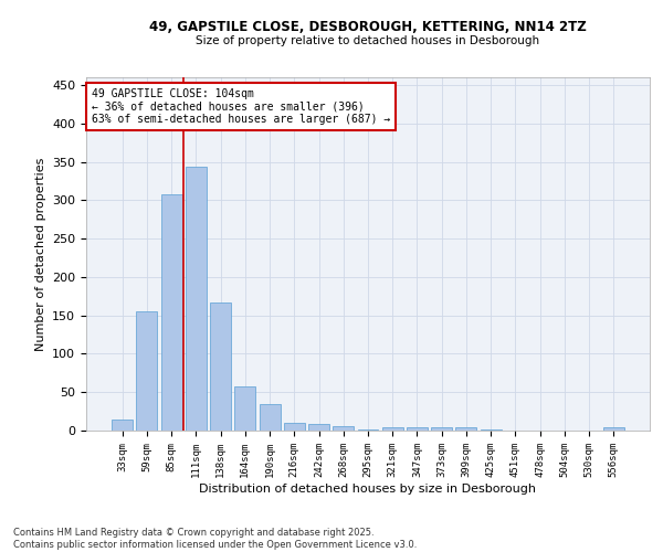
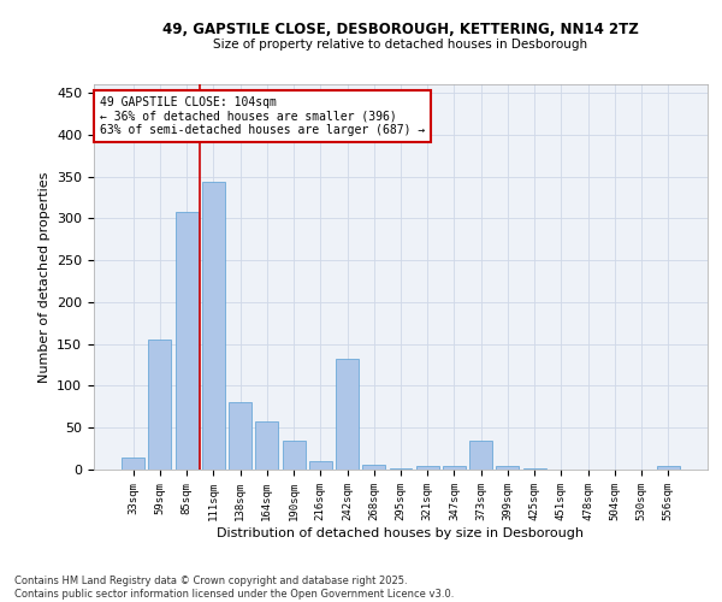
138sqm: 167 -> 80
242sqm: 8 -> 132
373sqm: 4 -> 34
